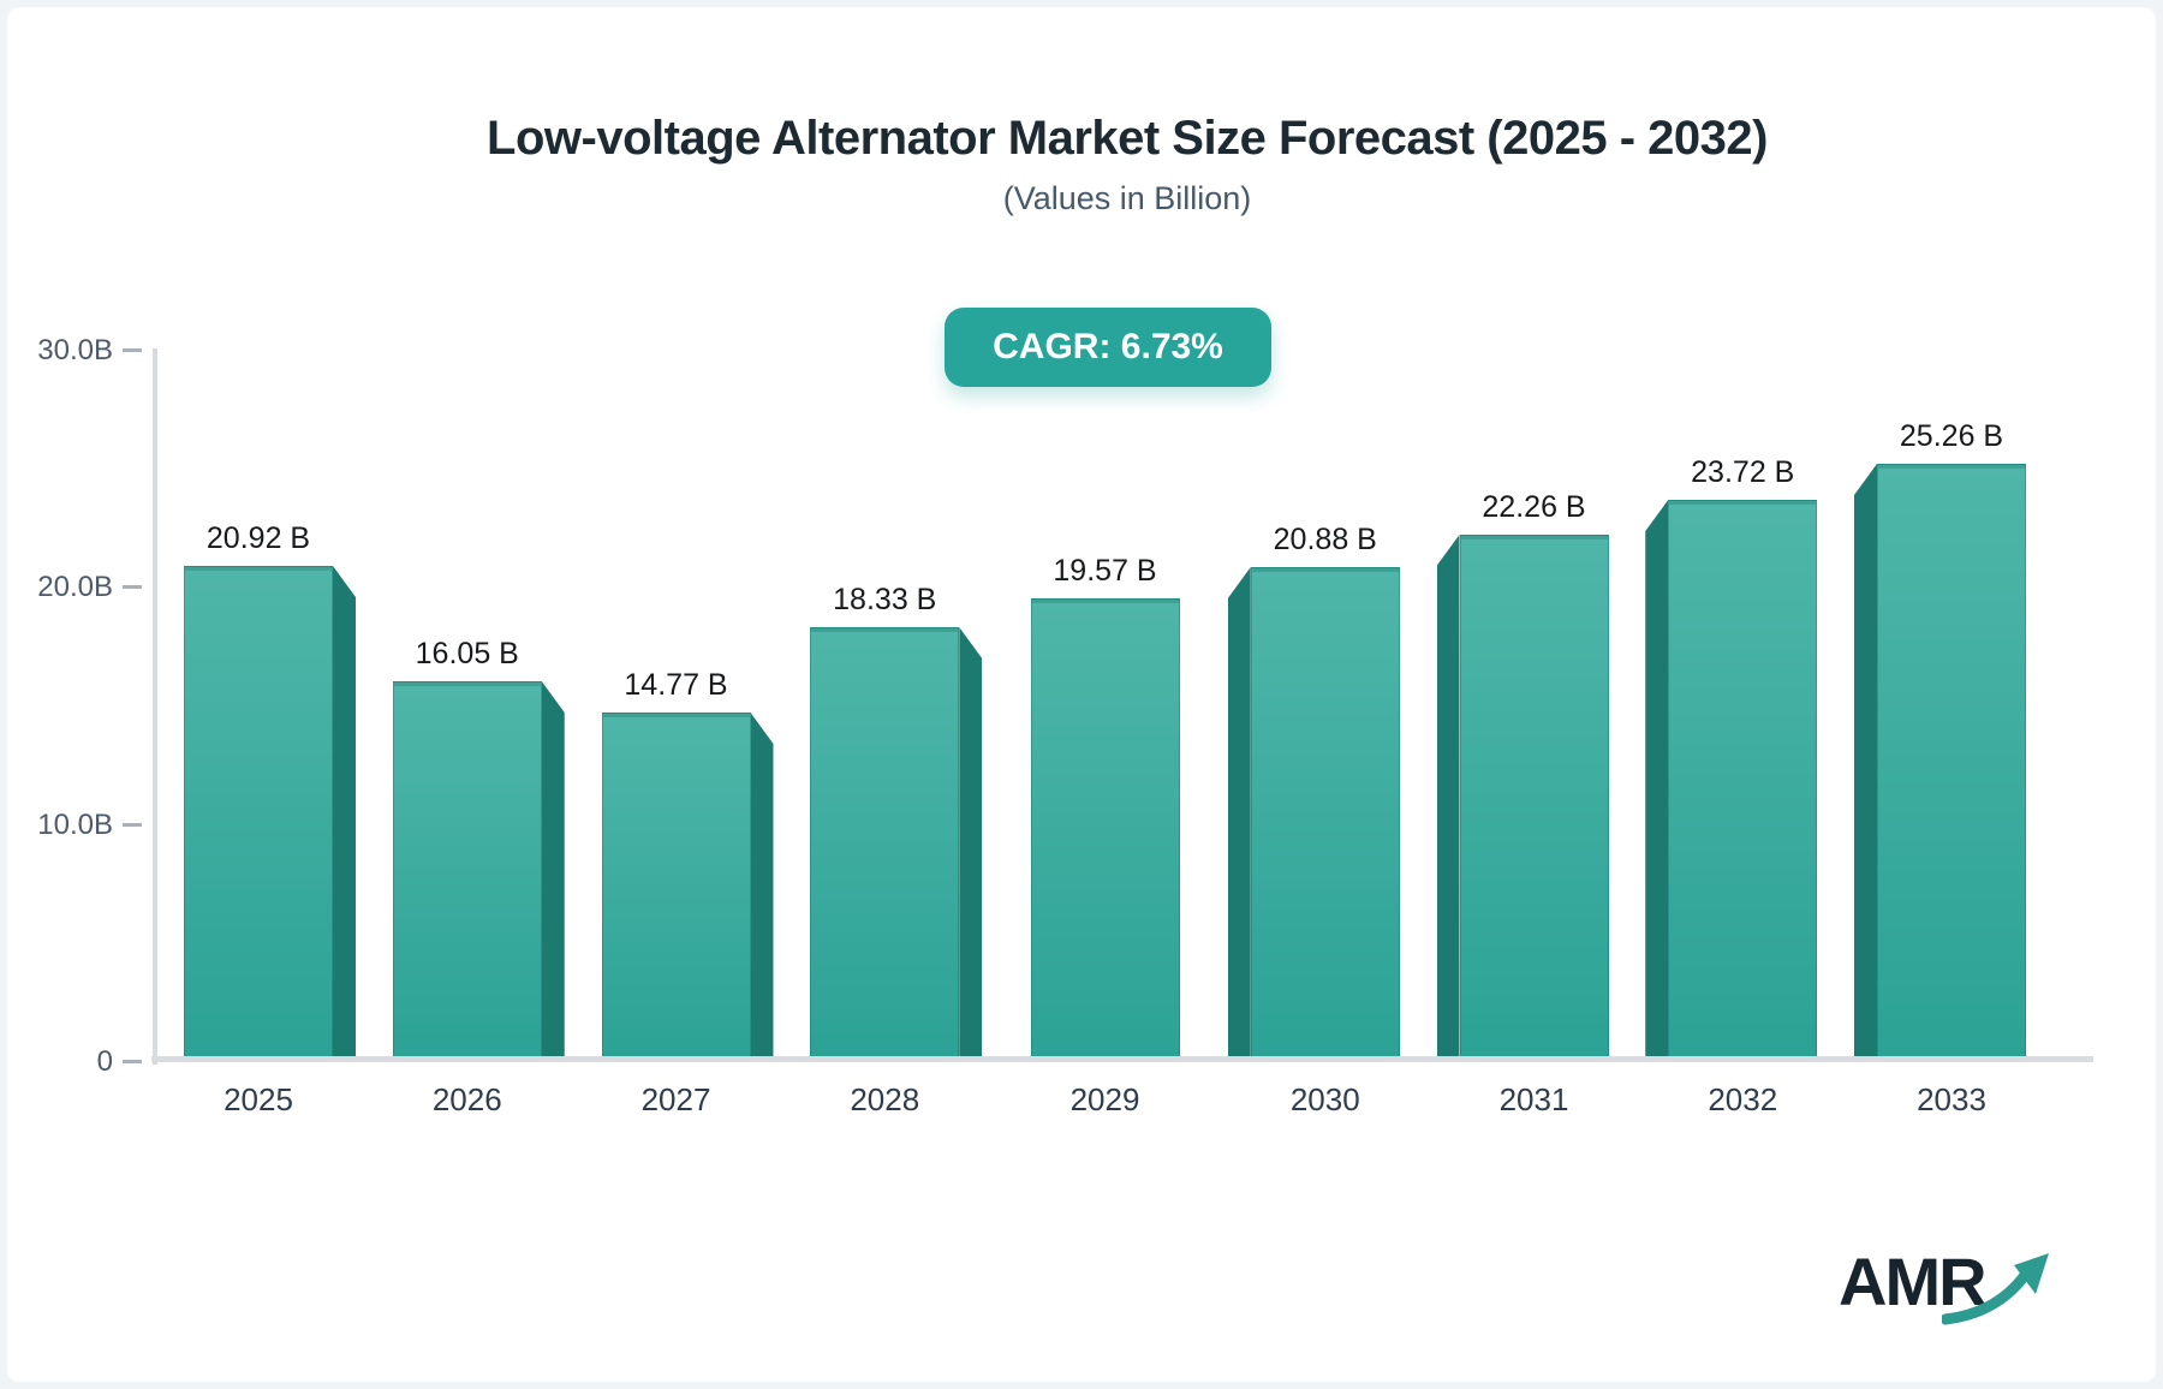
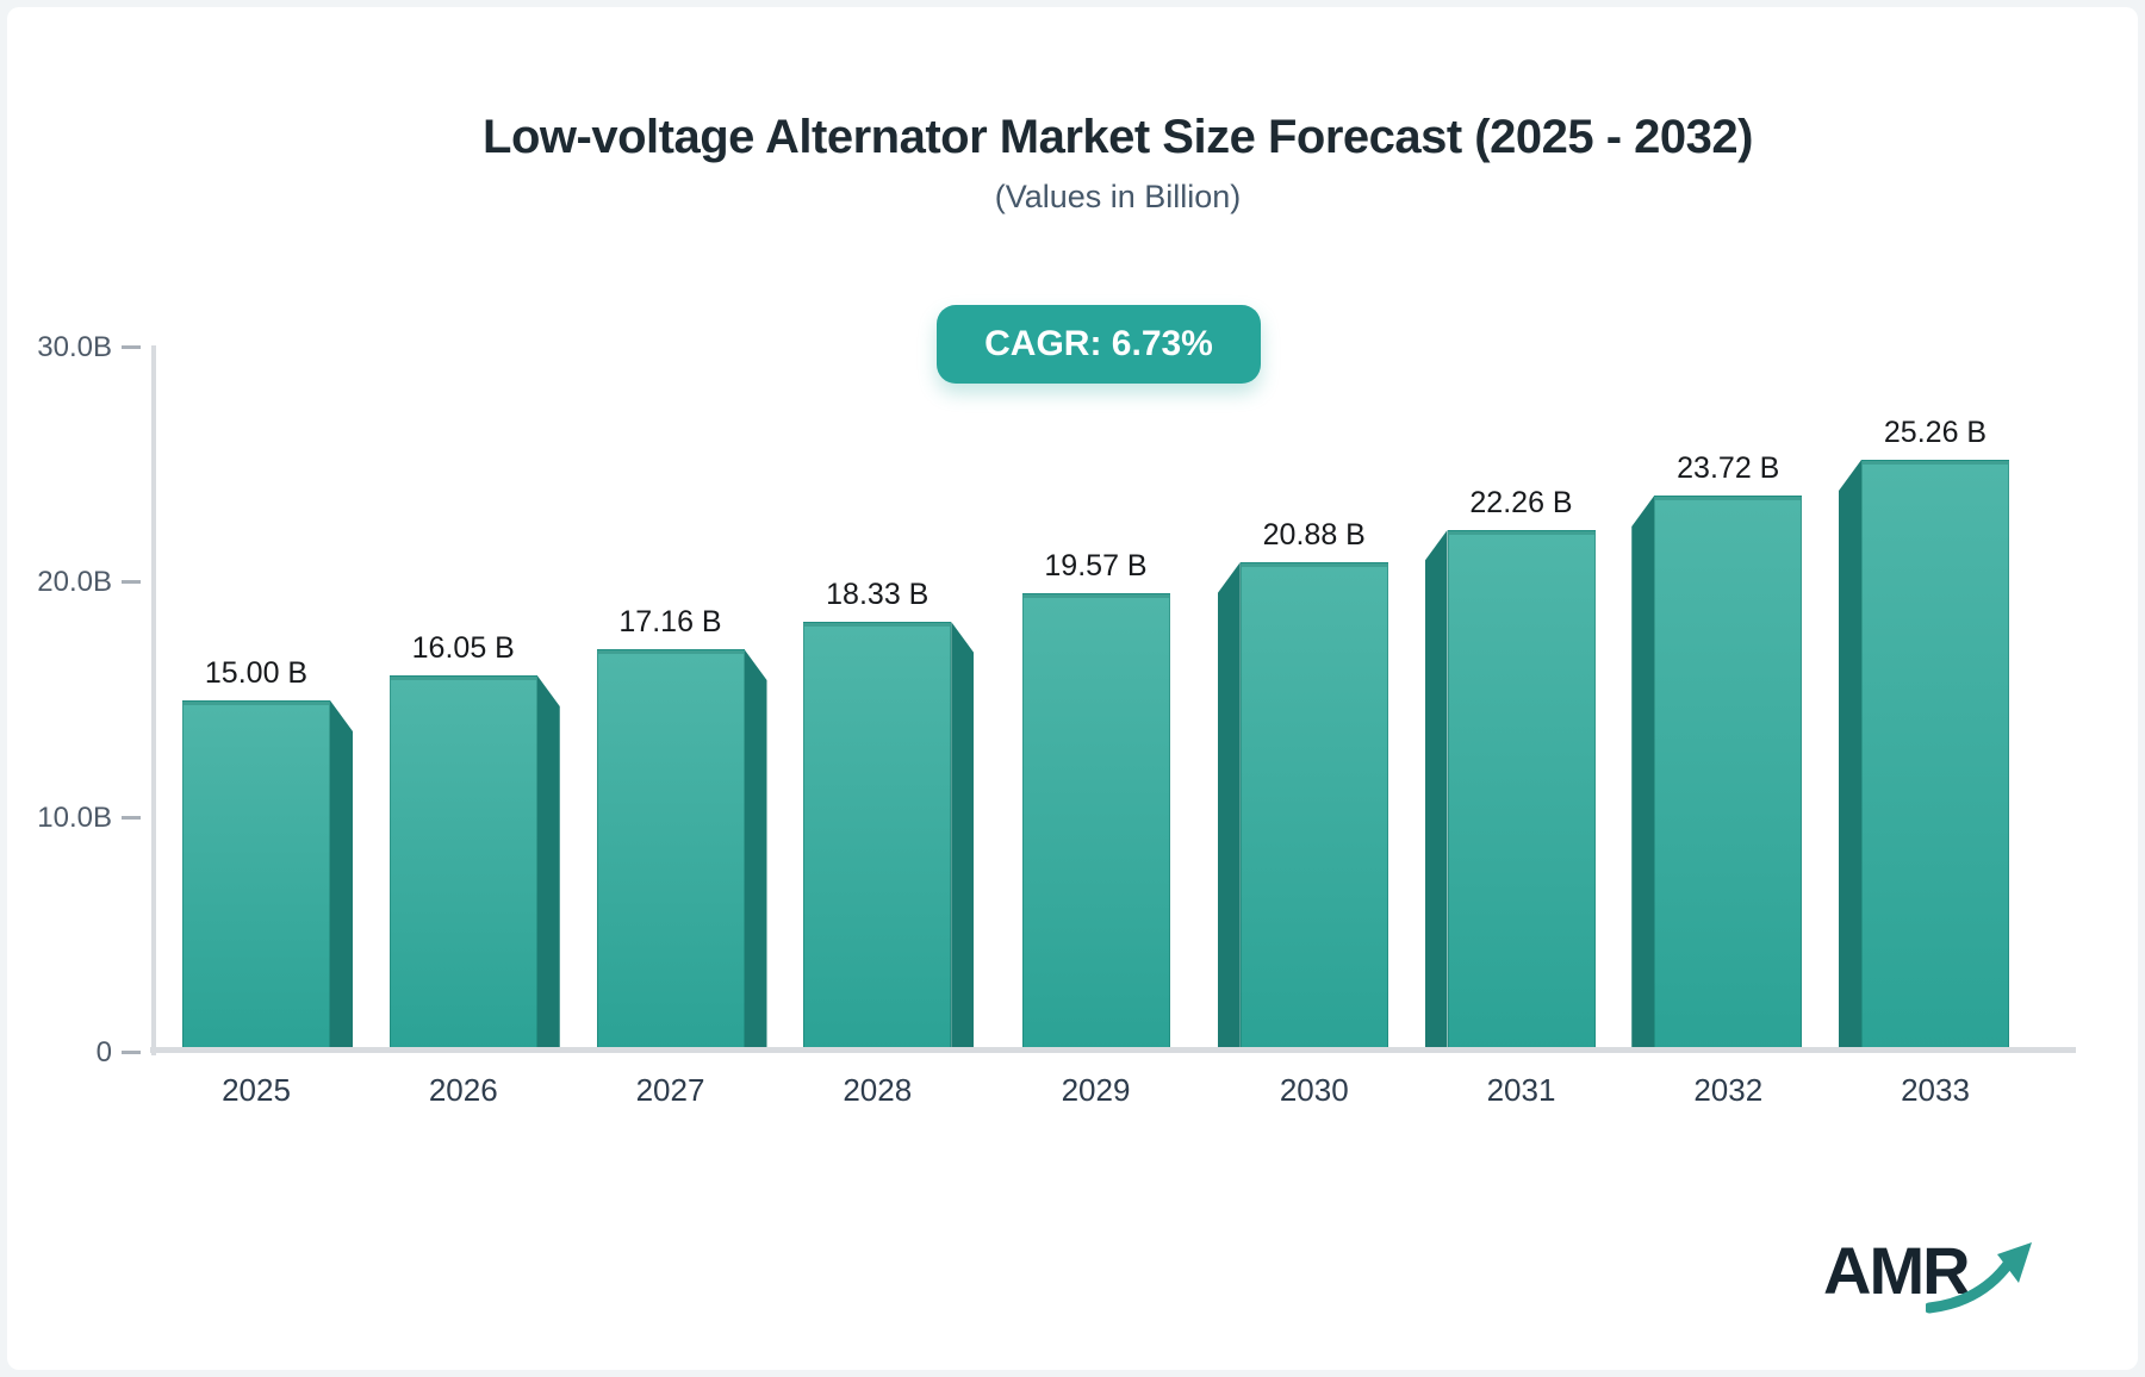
2025: 20.92 -> 15.00
2027: 14.77 -> 17.16
